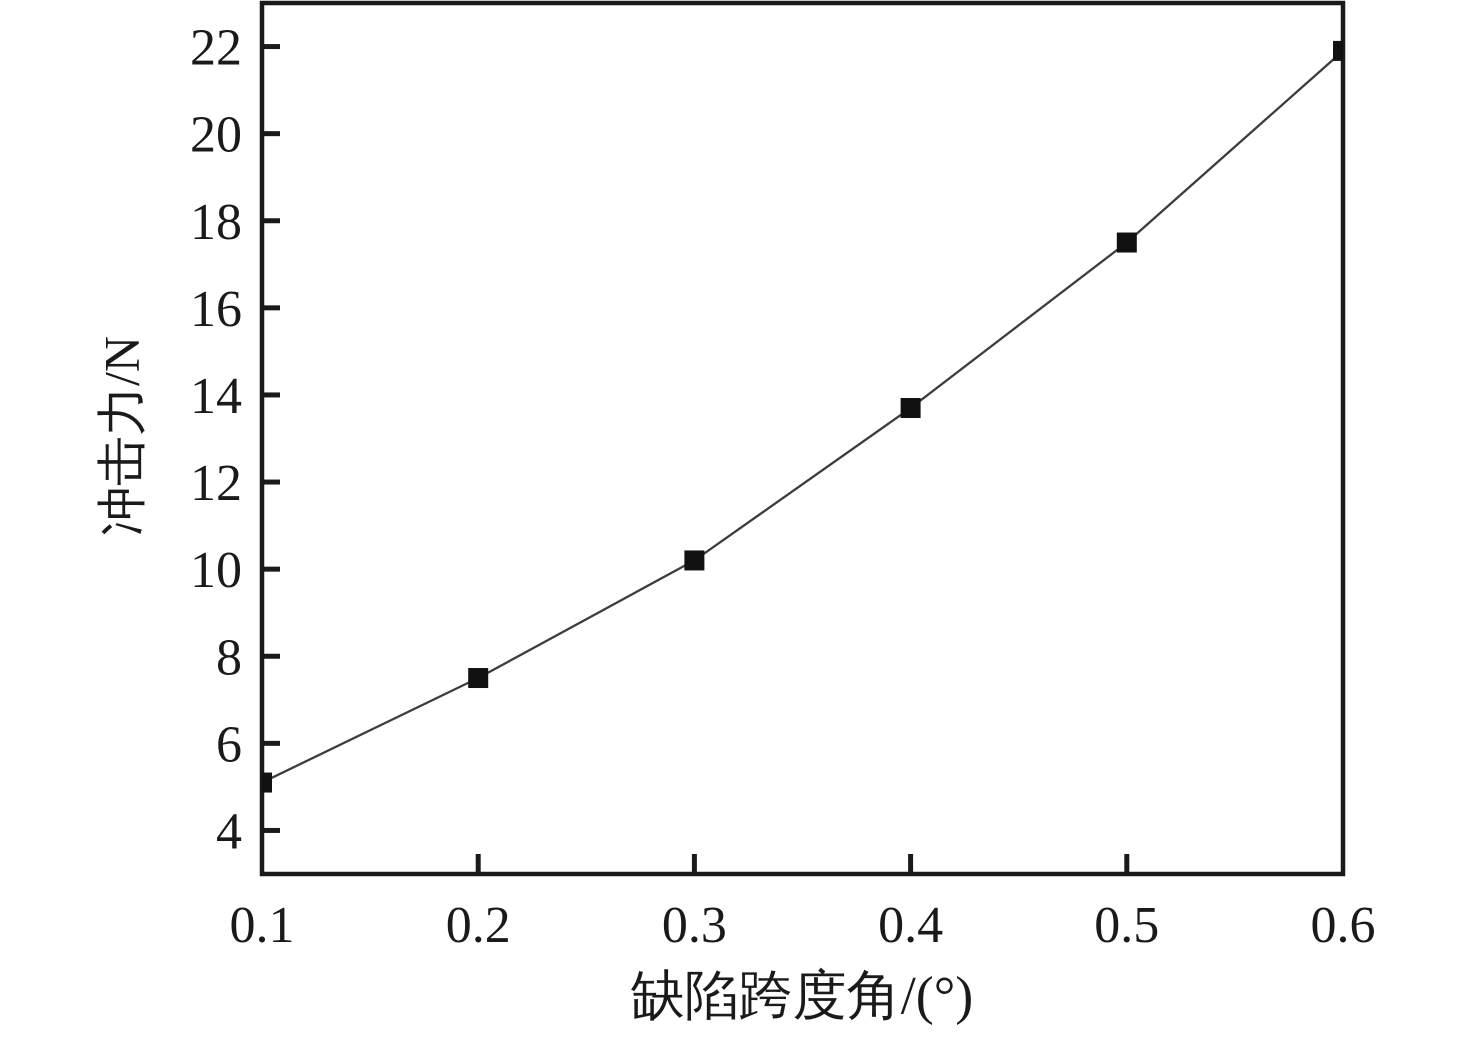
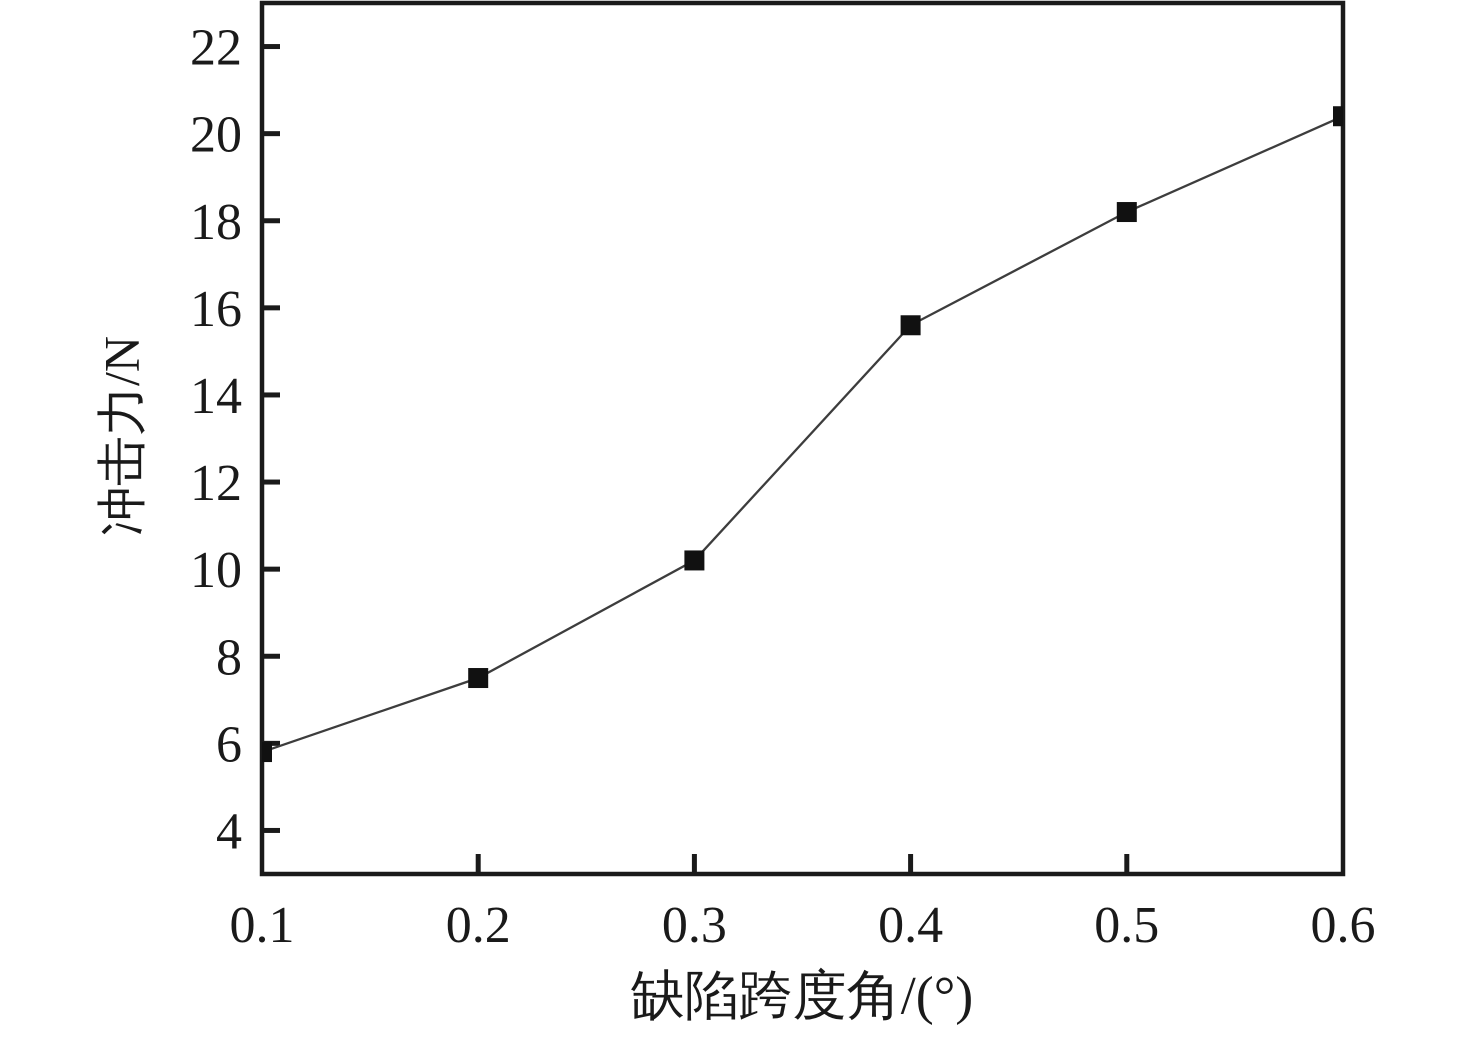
0.1: 5.1 -> 5.8
0.4: 13.7 -> 15.6
0.5: 17.5 -> 18.2
0.6: 21.9 -> 20.4
